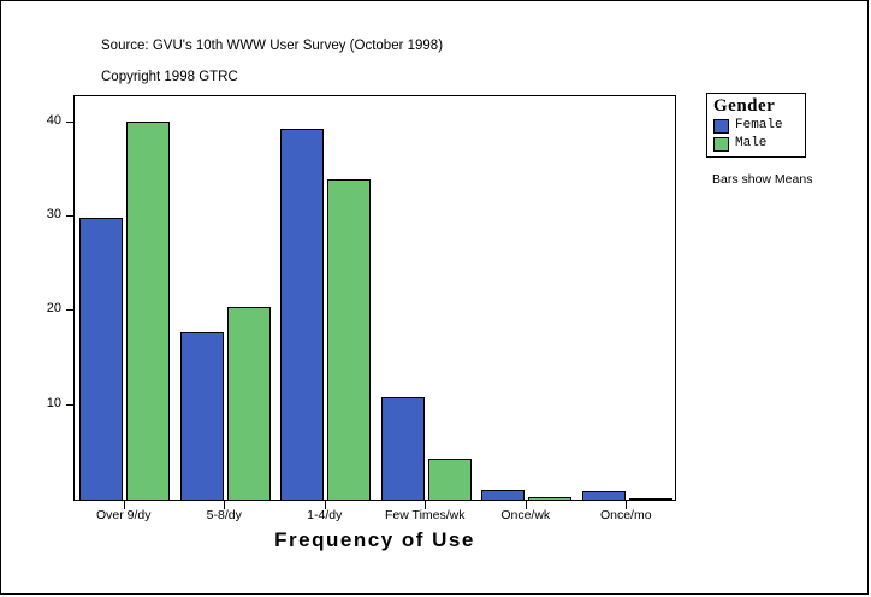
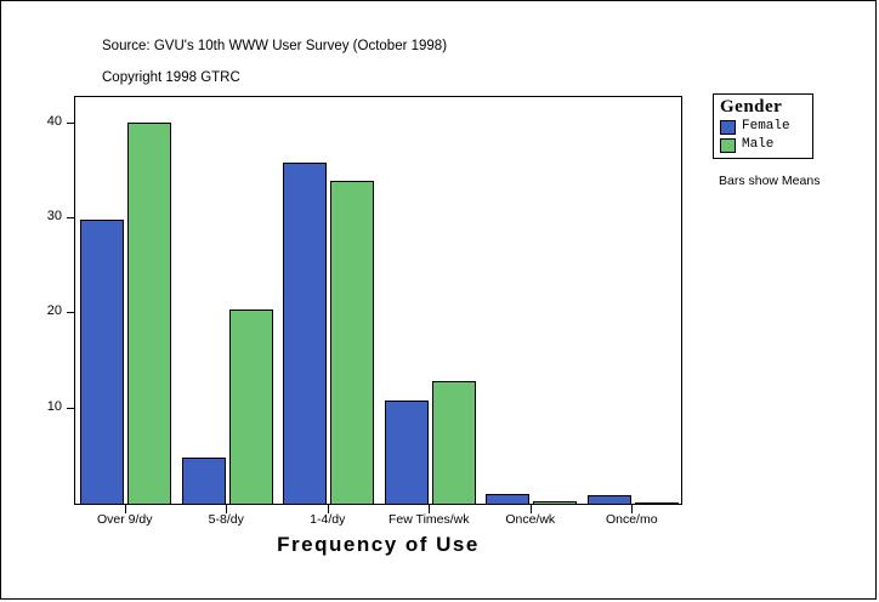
Female/5-8/dy: 18 -> 5
Female/1-4/dy: 39 -> 36
Male/Few Times/wk: 4 -> 13
